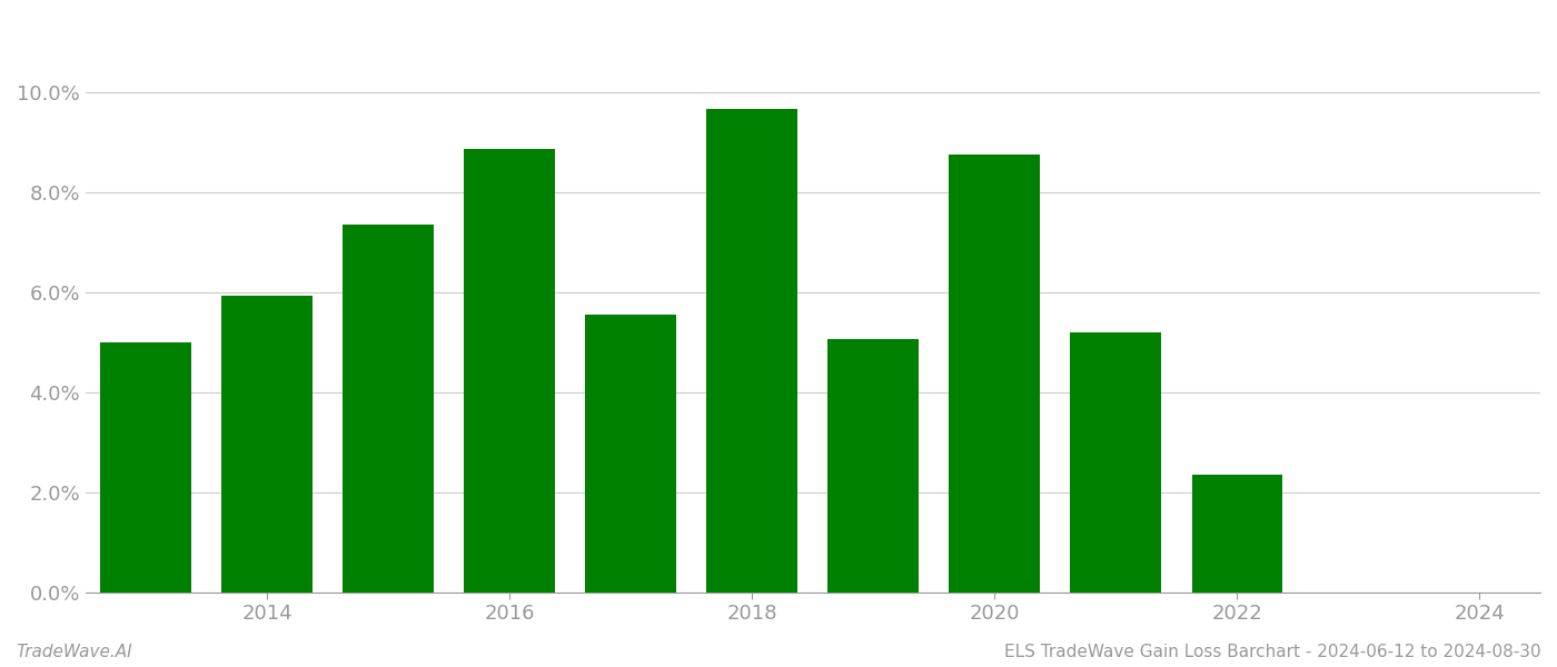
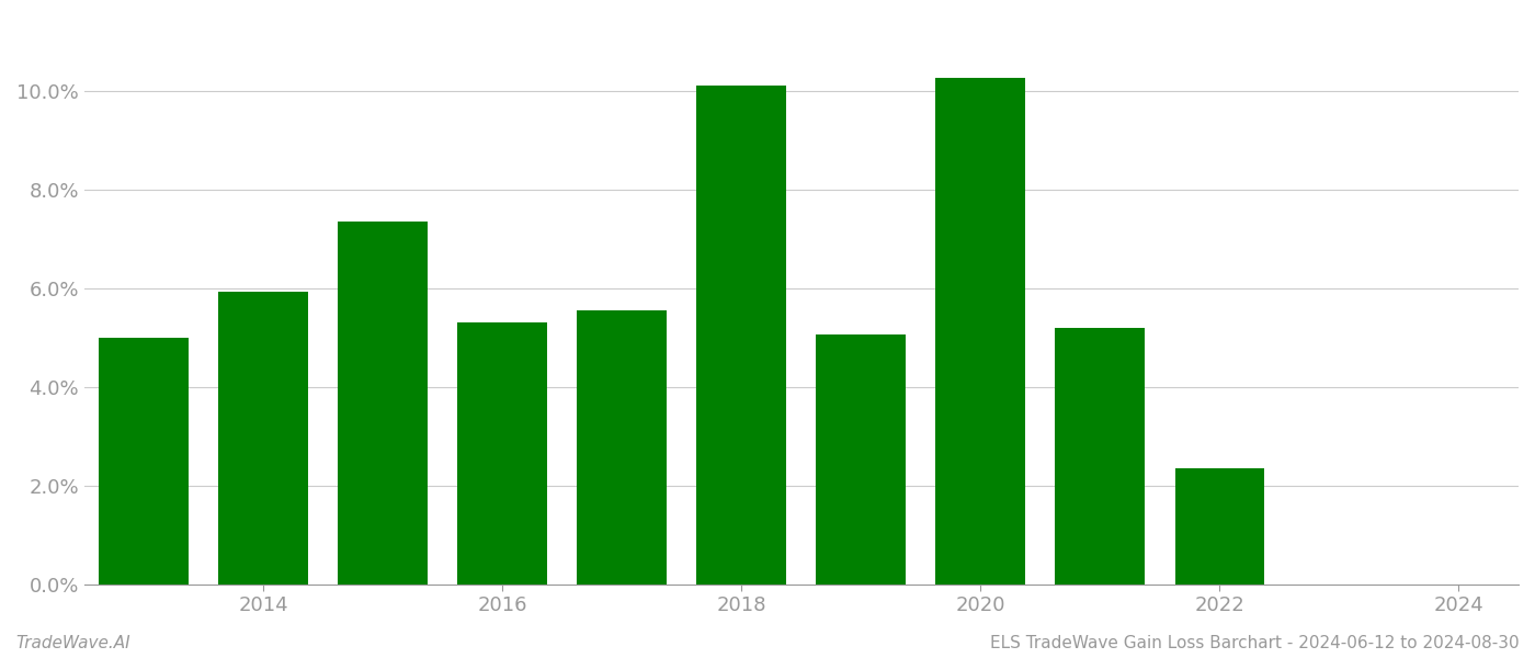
2016: 8.85% -> 5.30%
2018: 9.65% -> 10.10%
2020: 8.75% -> 10.25%
